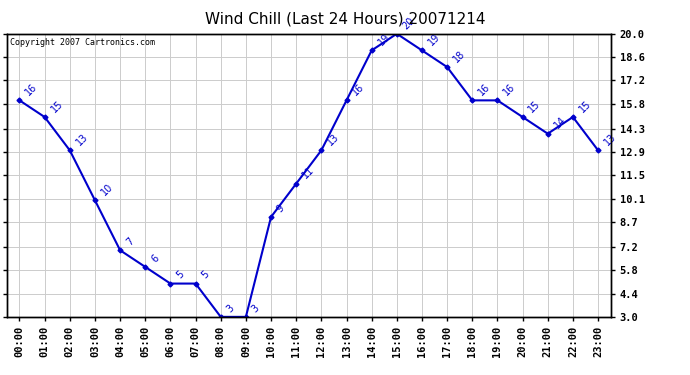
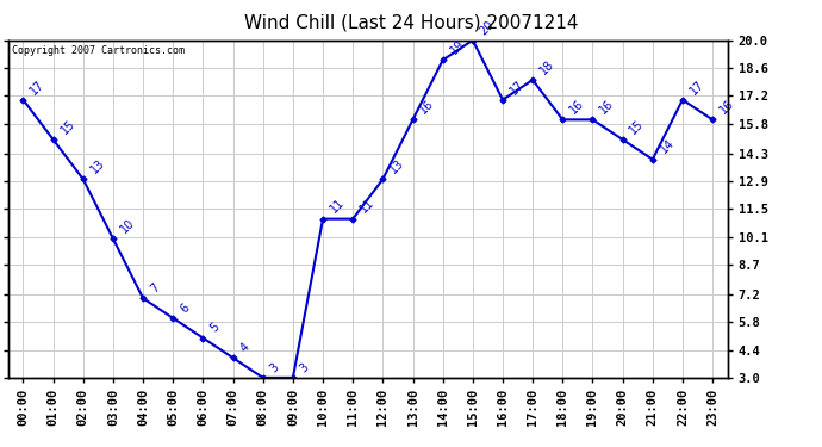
00:00: 16 -> 17
07:00: 5 -> 4
10:00: 9 -> 11
16:00: 19 -> 17
22:00: 15 -> 17
23:00: 13 -> 16
